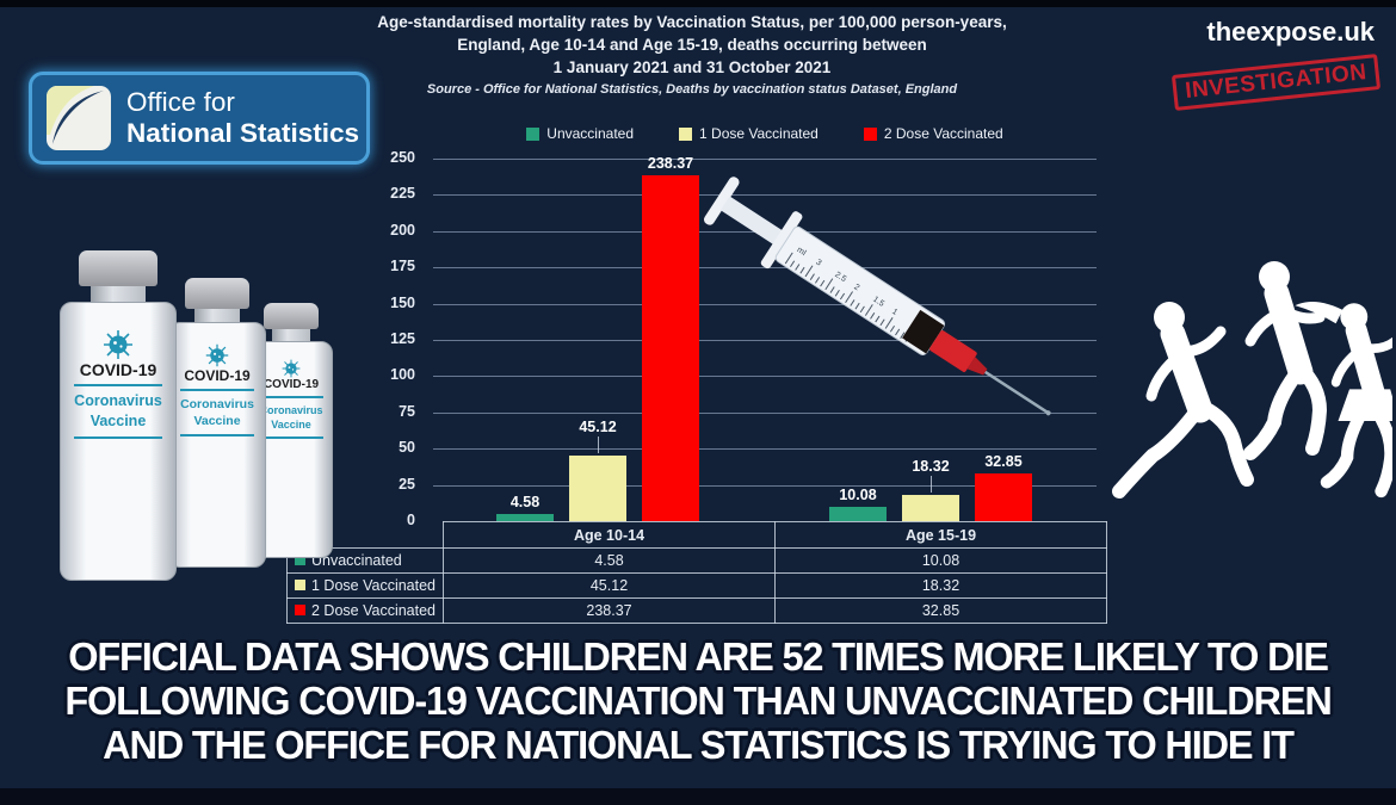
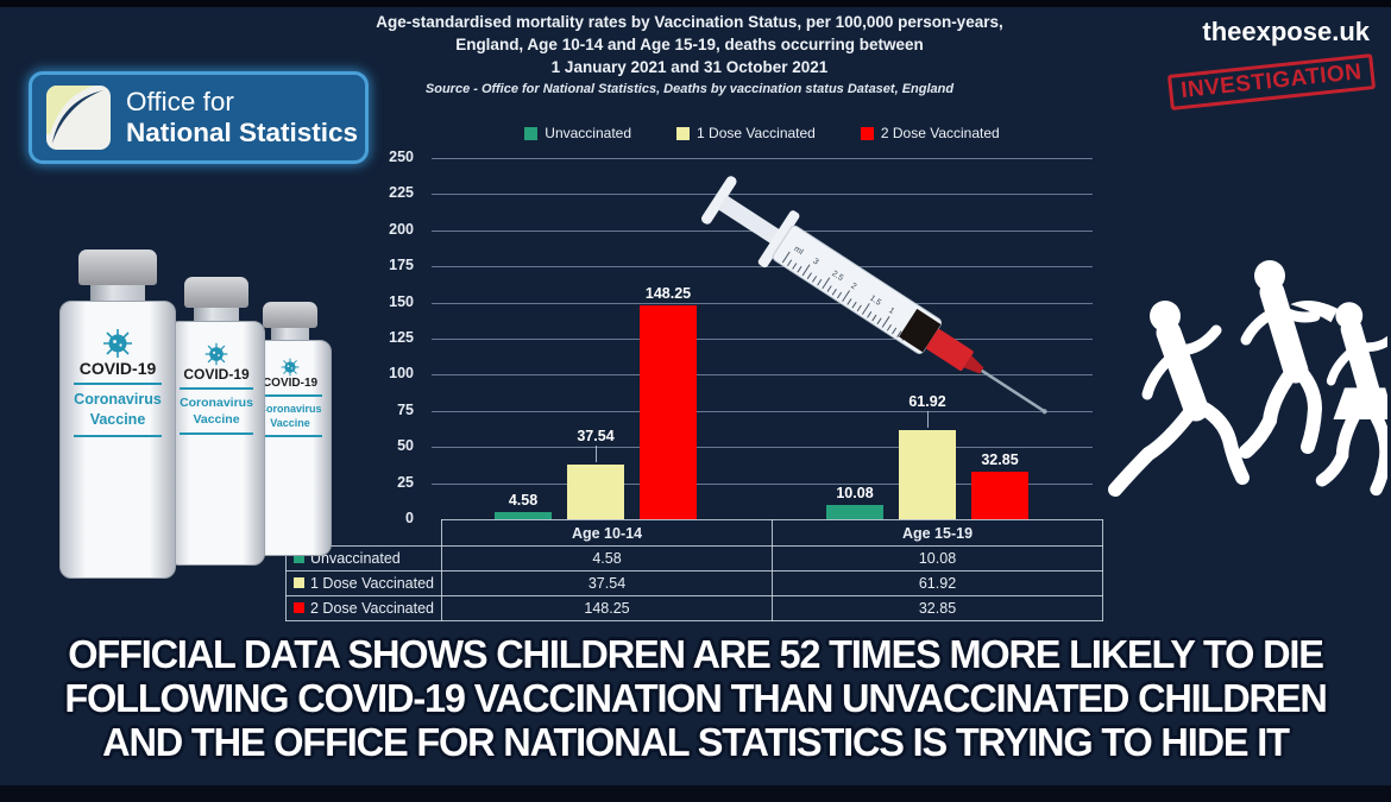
1 Dose Vaccinated/Age 10-14: 45.12 -> 37.54
2 Dose Vaccinated/Age 10-14: 238.37 -> 148.25
1 Dose Vaccinated/Age 15-19: 18.32 -> 61.92
